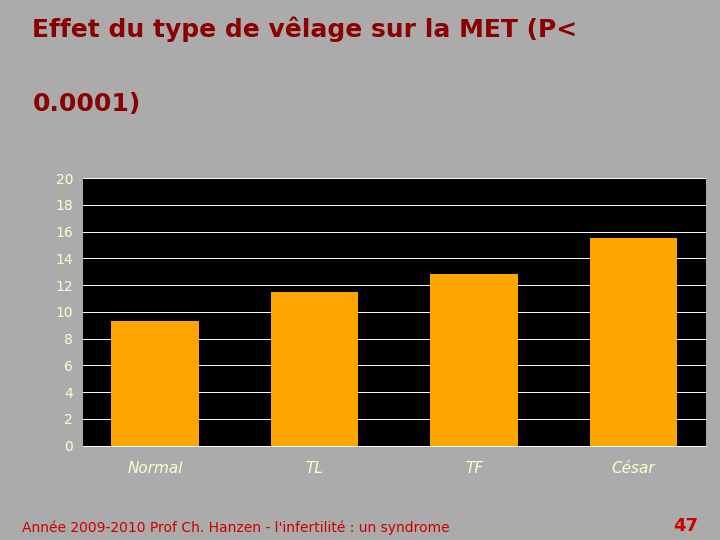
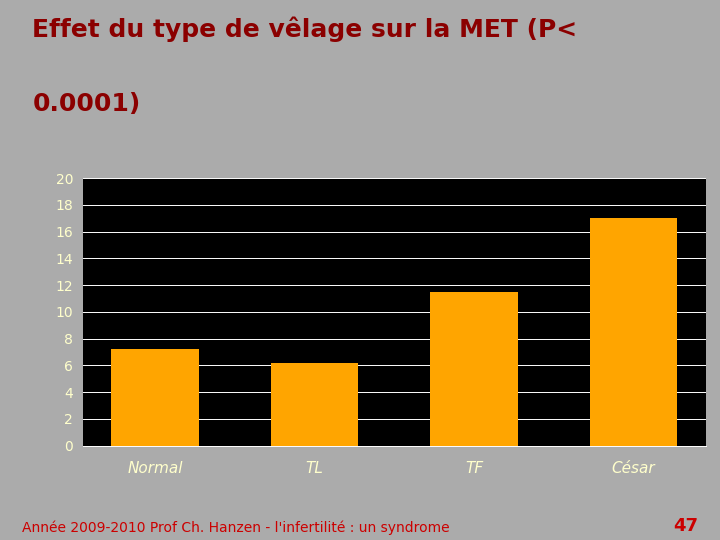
Normal: 9.3 -> 7.2
TL: 11.5 -> 6.2
TF: 12.8 -> 11.5
César: 15.5 -> 17.0
